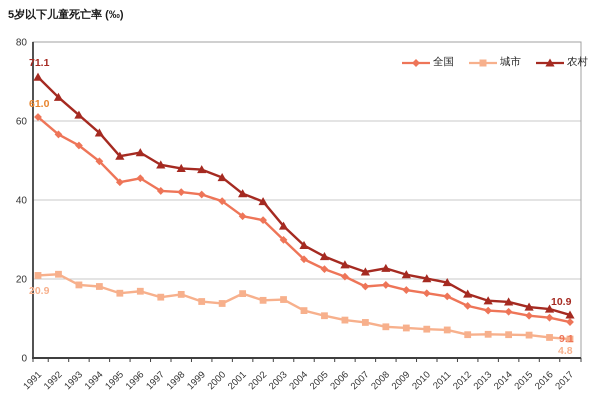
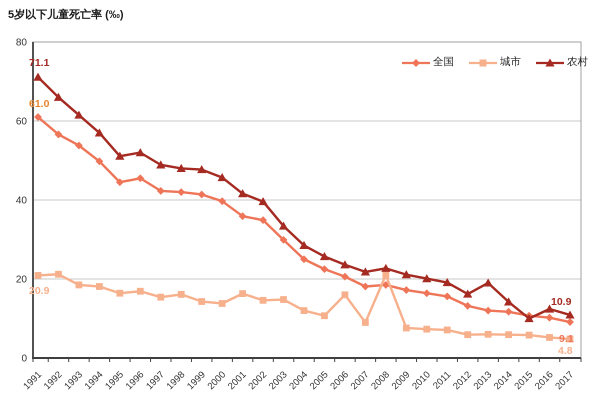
城市/2006: 10 -> 16
城市/2008: 8 -> 21
农村/2013: 14 -> 19
农村/2015: 13 -> 10
